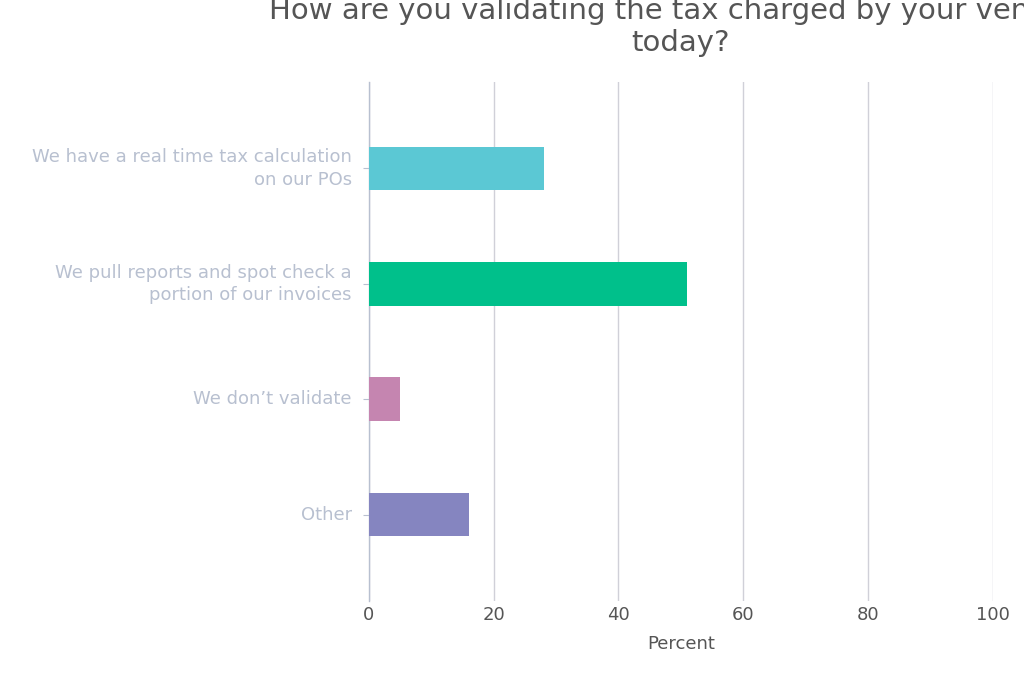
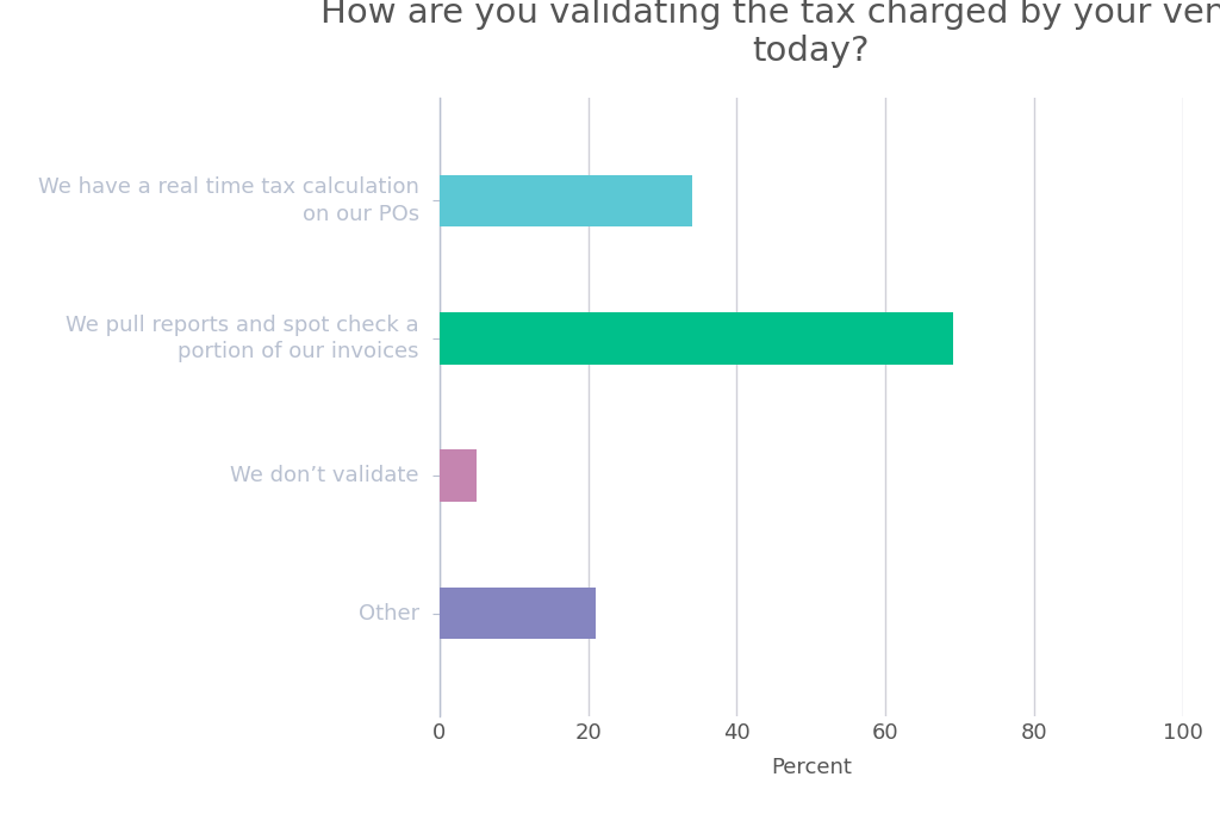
We have a real time tax calculation on our POs: 28 -> 34
We pull reports and spot check a portion of our invoices: 51 -> 69
Other: 16 -> 21
